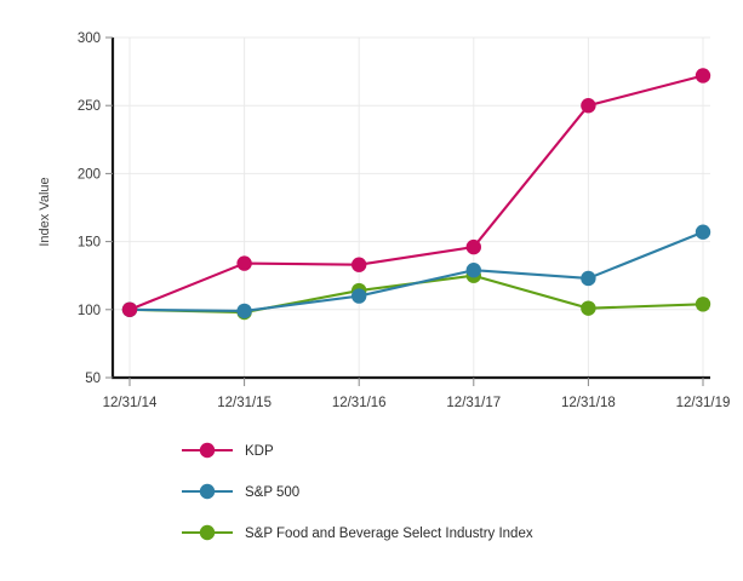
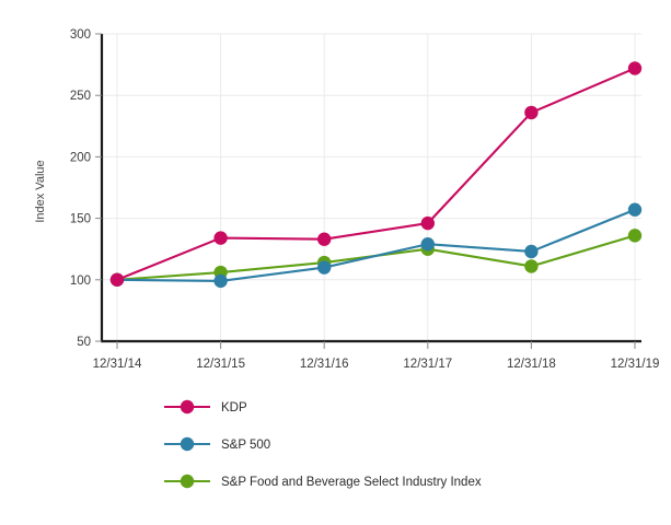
S&P Food and Beverage Select Industry Index/12/31/15: 98 -> 106
KDP/12/31/18: 250 -> 236
S&P Food and Beverage Select Industry Index/12/31/18: 101 -> 111
S&P Food and Beverage Select Industry Index/12/31/19: 104 -> 136
